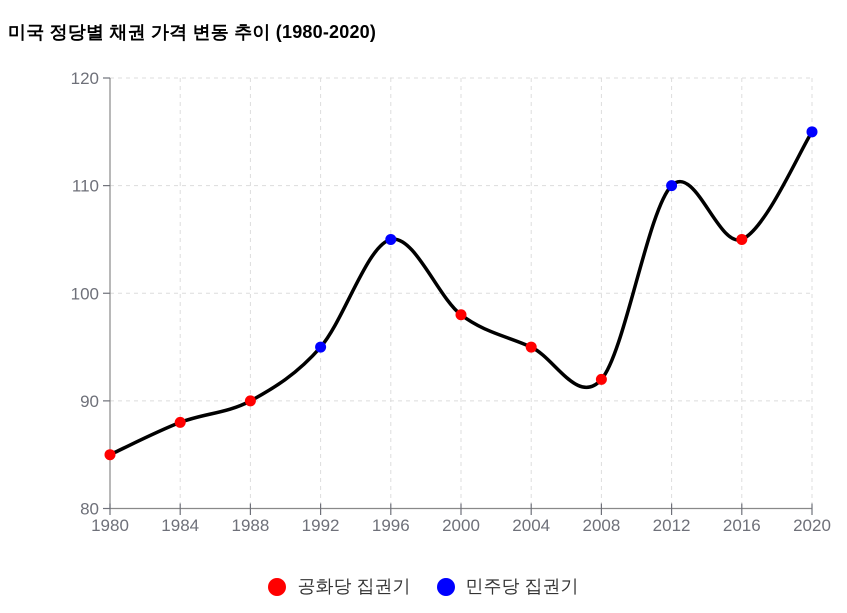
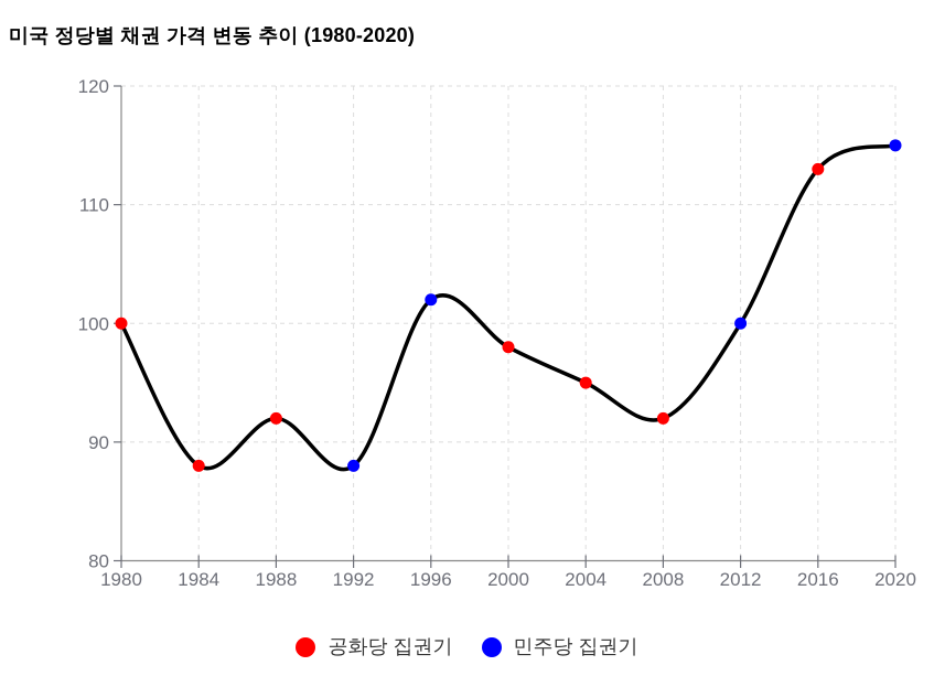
1980: 85 -> 100
1988: 90 -> 92
1992: 95 -> 88
1996: 105 -> 102
2012: 110 -> 100
2016: 105 -> 113
